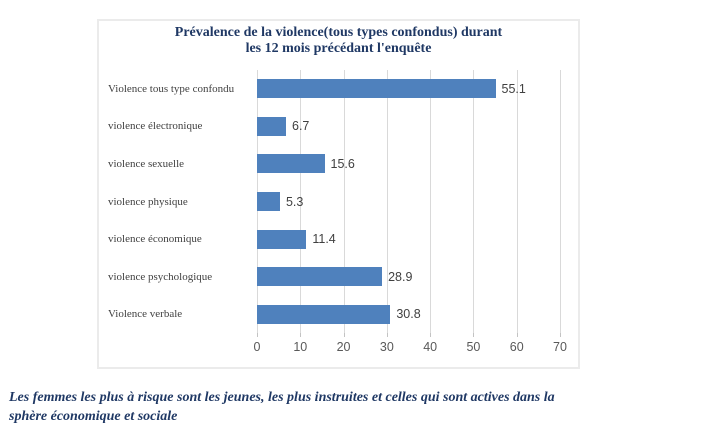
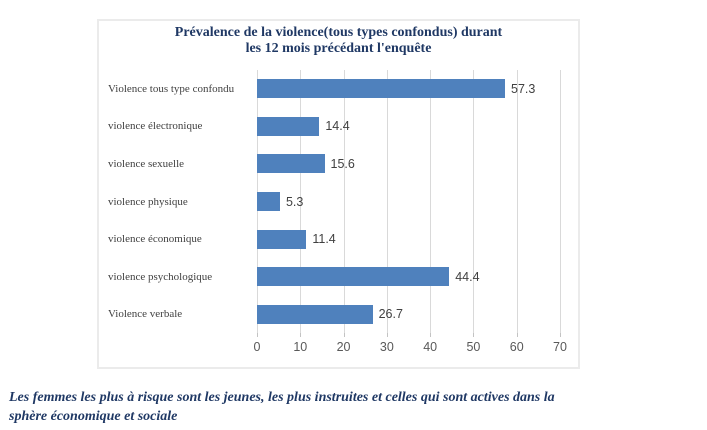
Violence tous type confondu: 55.1 -> 57.3
violence électronique: 6.7 -> 14.4
violence psychologique: 28.9 -> 44.4
Violence verbale: 30.8 -> 26.7
